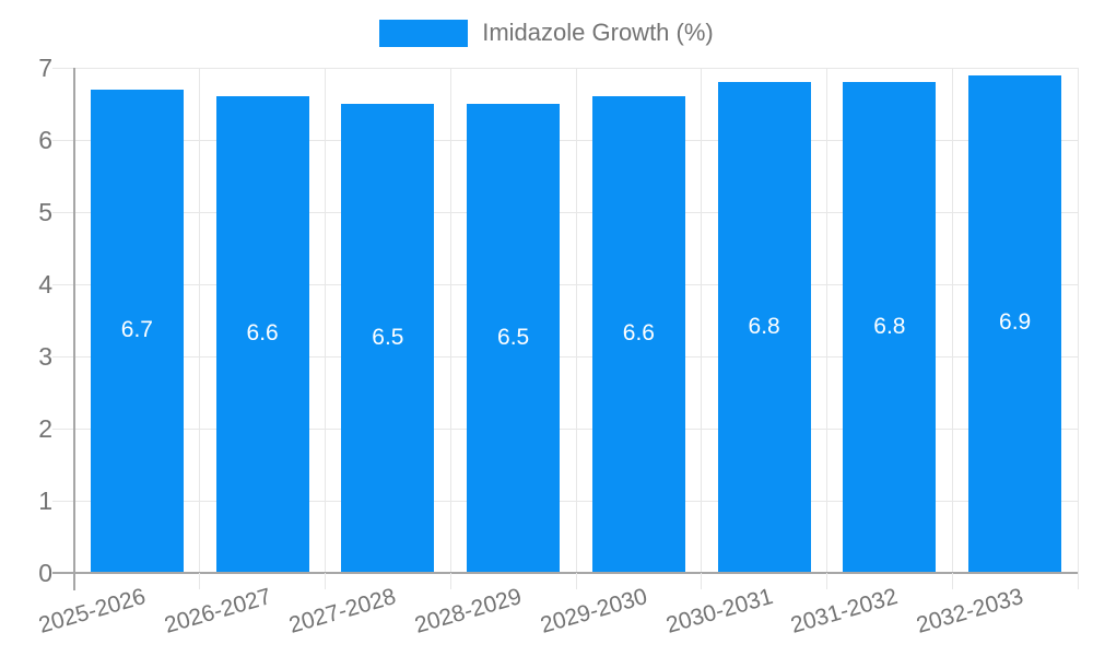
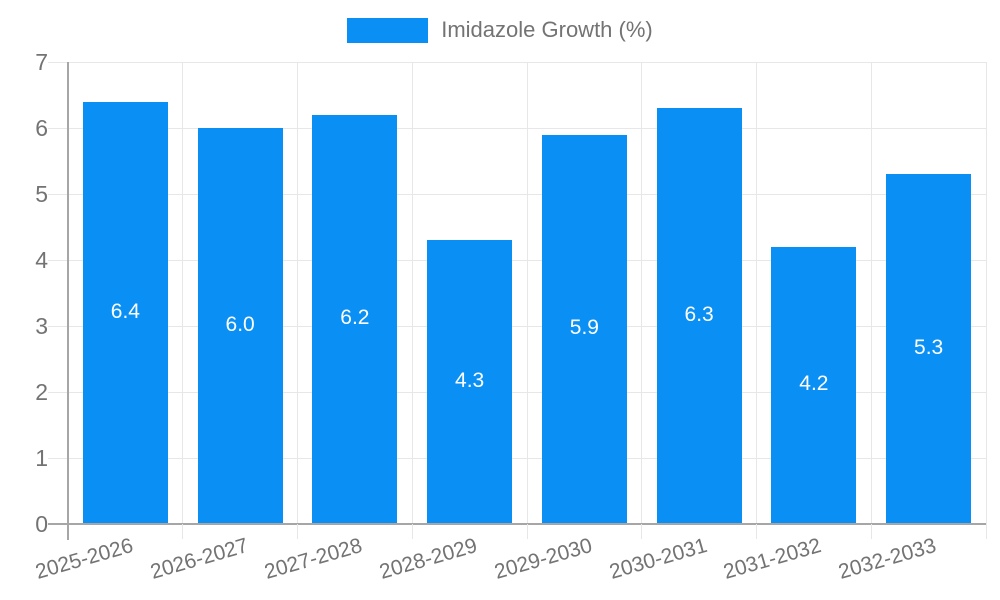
2025-2026: 6.7 -> 6.4
2026-2027: 6.6 -> 6.0
2027-2028: 6.5 -> 6.2
2028-2029: 6.5 -> 4.3
2029-2030: 6.6 -> 5.9
2030-2031: 6.8 -> 6.3
2031-2032: 6.8 -> 4.2
2032-2033: 6.9 -> 5.3
